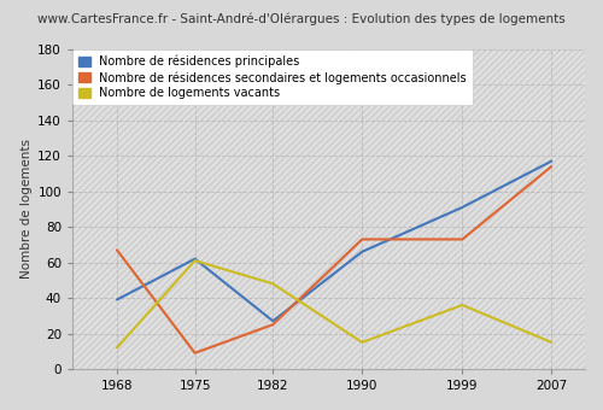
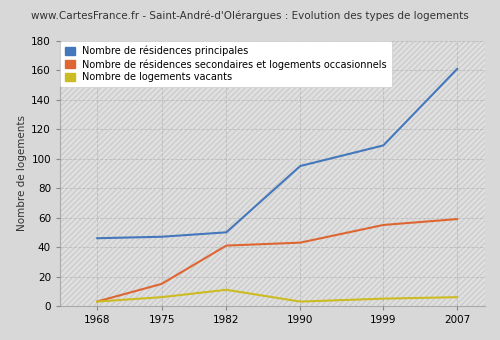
Nombre de résidences principales/1968: 39 -> 46
Nombre de résidences secondaires et logements occasionnels/1968: 67 -> 3
Nombre de logements vacants/1968: 12 -> 3
Nombre de résidences principales/1975: 62 -> 47
Nombre de résidences secondaires et logements occasionnels/1975: 9 -> 15
Nombre de logements vacants/1975: 61 -> 6
Nombre de résidences principales/1982: 27 -> 50
Nombre de résidences secondaires et logements occasionnels/1982: 25 -> 41
Nombre de logements vacants/1982: 48 -> 11
Nombre de résidences principales/1990: 66 -> 95
Nombre de résidences secondaires et logements occasionnels/1990: 73 -> 43
Nombre de logements vacants/1990: 15 -> 3
Nombre de résidences principales/1999: 91 -> 109
Nombre de résidences secondaires et logements occasionnels/1999: 73 -> 55
Nombre de logements vacants/1999: 36 -> 5
Nombre de résidences principales/2007: 117 -> 161
Nombre de résidences secondaires et logements occasionnels/2007: 114 -> 59
Nombre de logements vacants/2007: 15 -> 6
